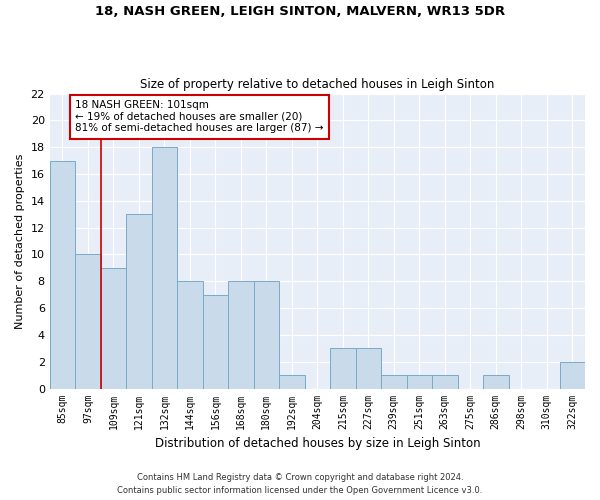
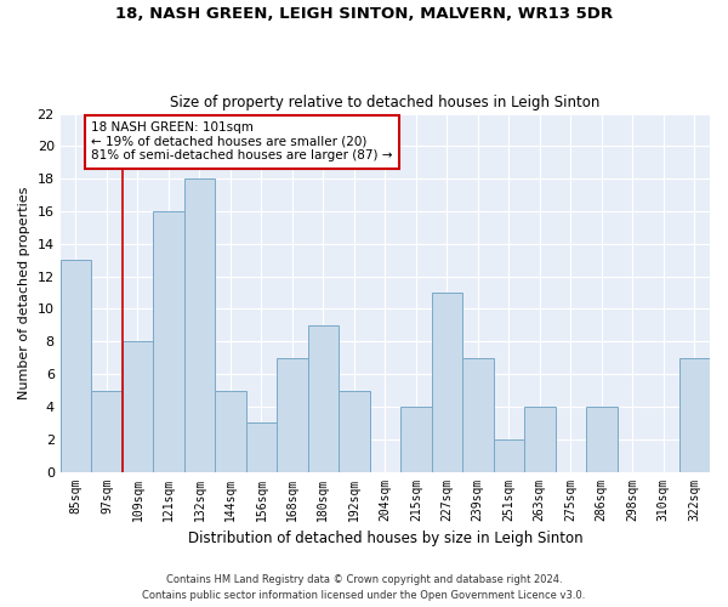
85sqm: 17 -> 13
97sqm: 10 -> 5
109sqm: 9 -> 8
121sqm: 13 -> 16
144sqm: 8 -> 5
156sqm: 7 -> 3
168sqm: 8 -> 7
180sqm: 8 -> 9
192sqm: 1 -> 5
215sqm: 3 -> 4
227sqm: 3 -> 11
239sqm: 1 -> 7
251sqm: 1 -> 2
263sqm: 1 -> 4
286sqm: 1 -> 4
322sqm: 2 -> 7
